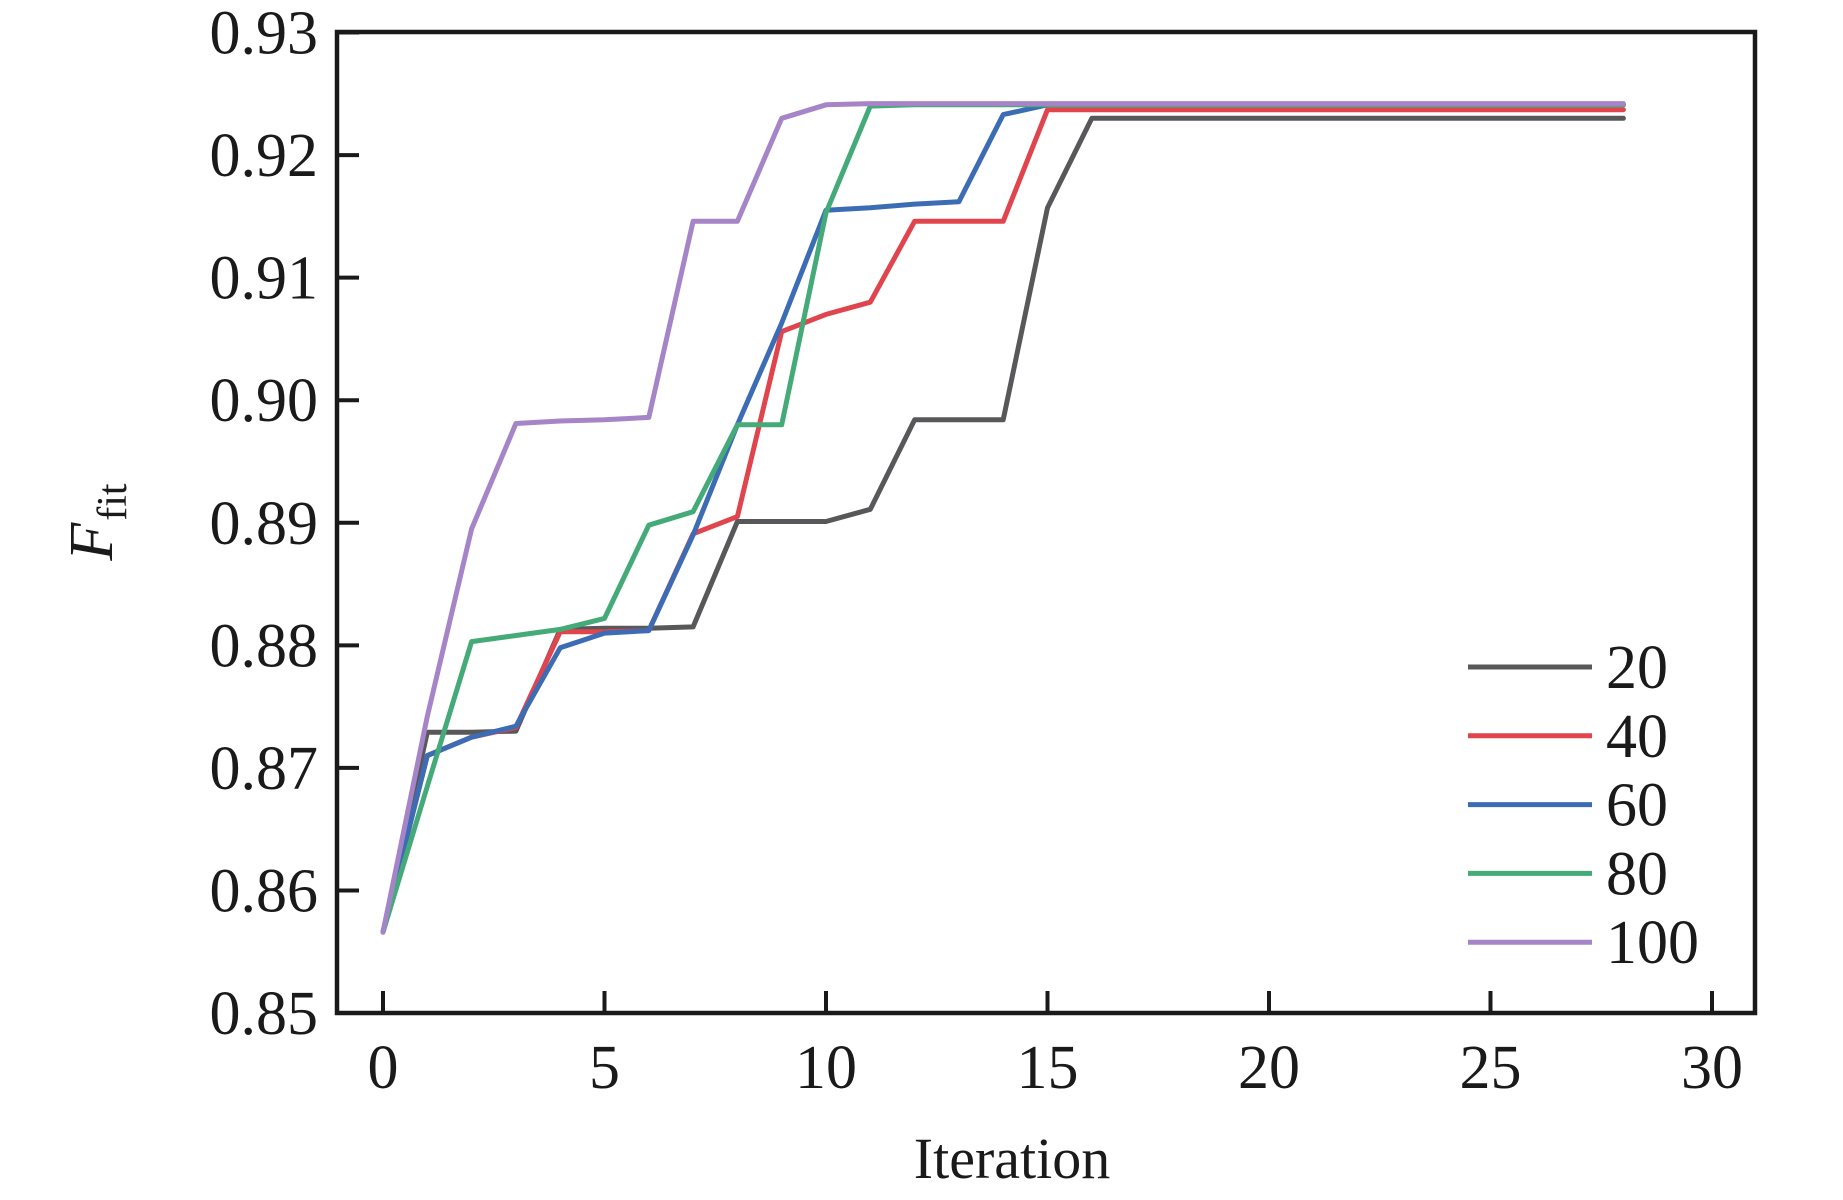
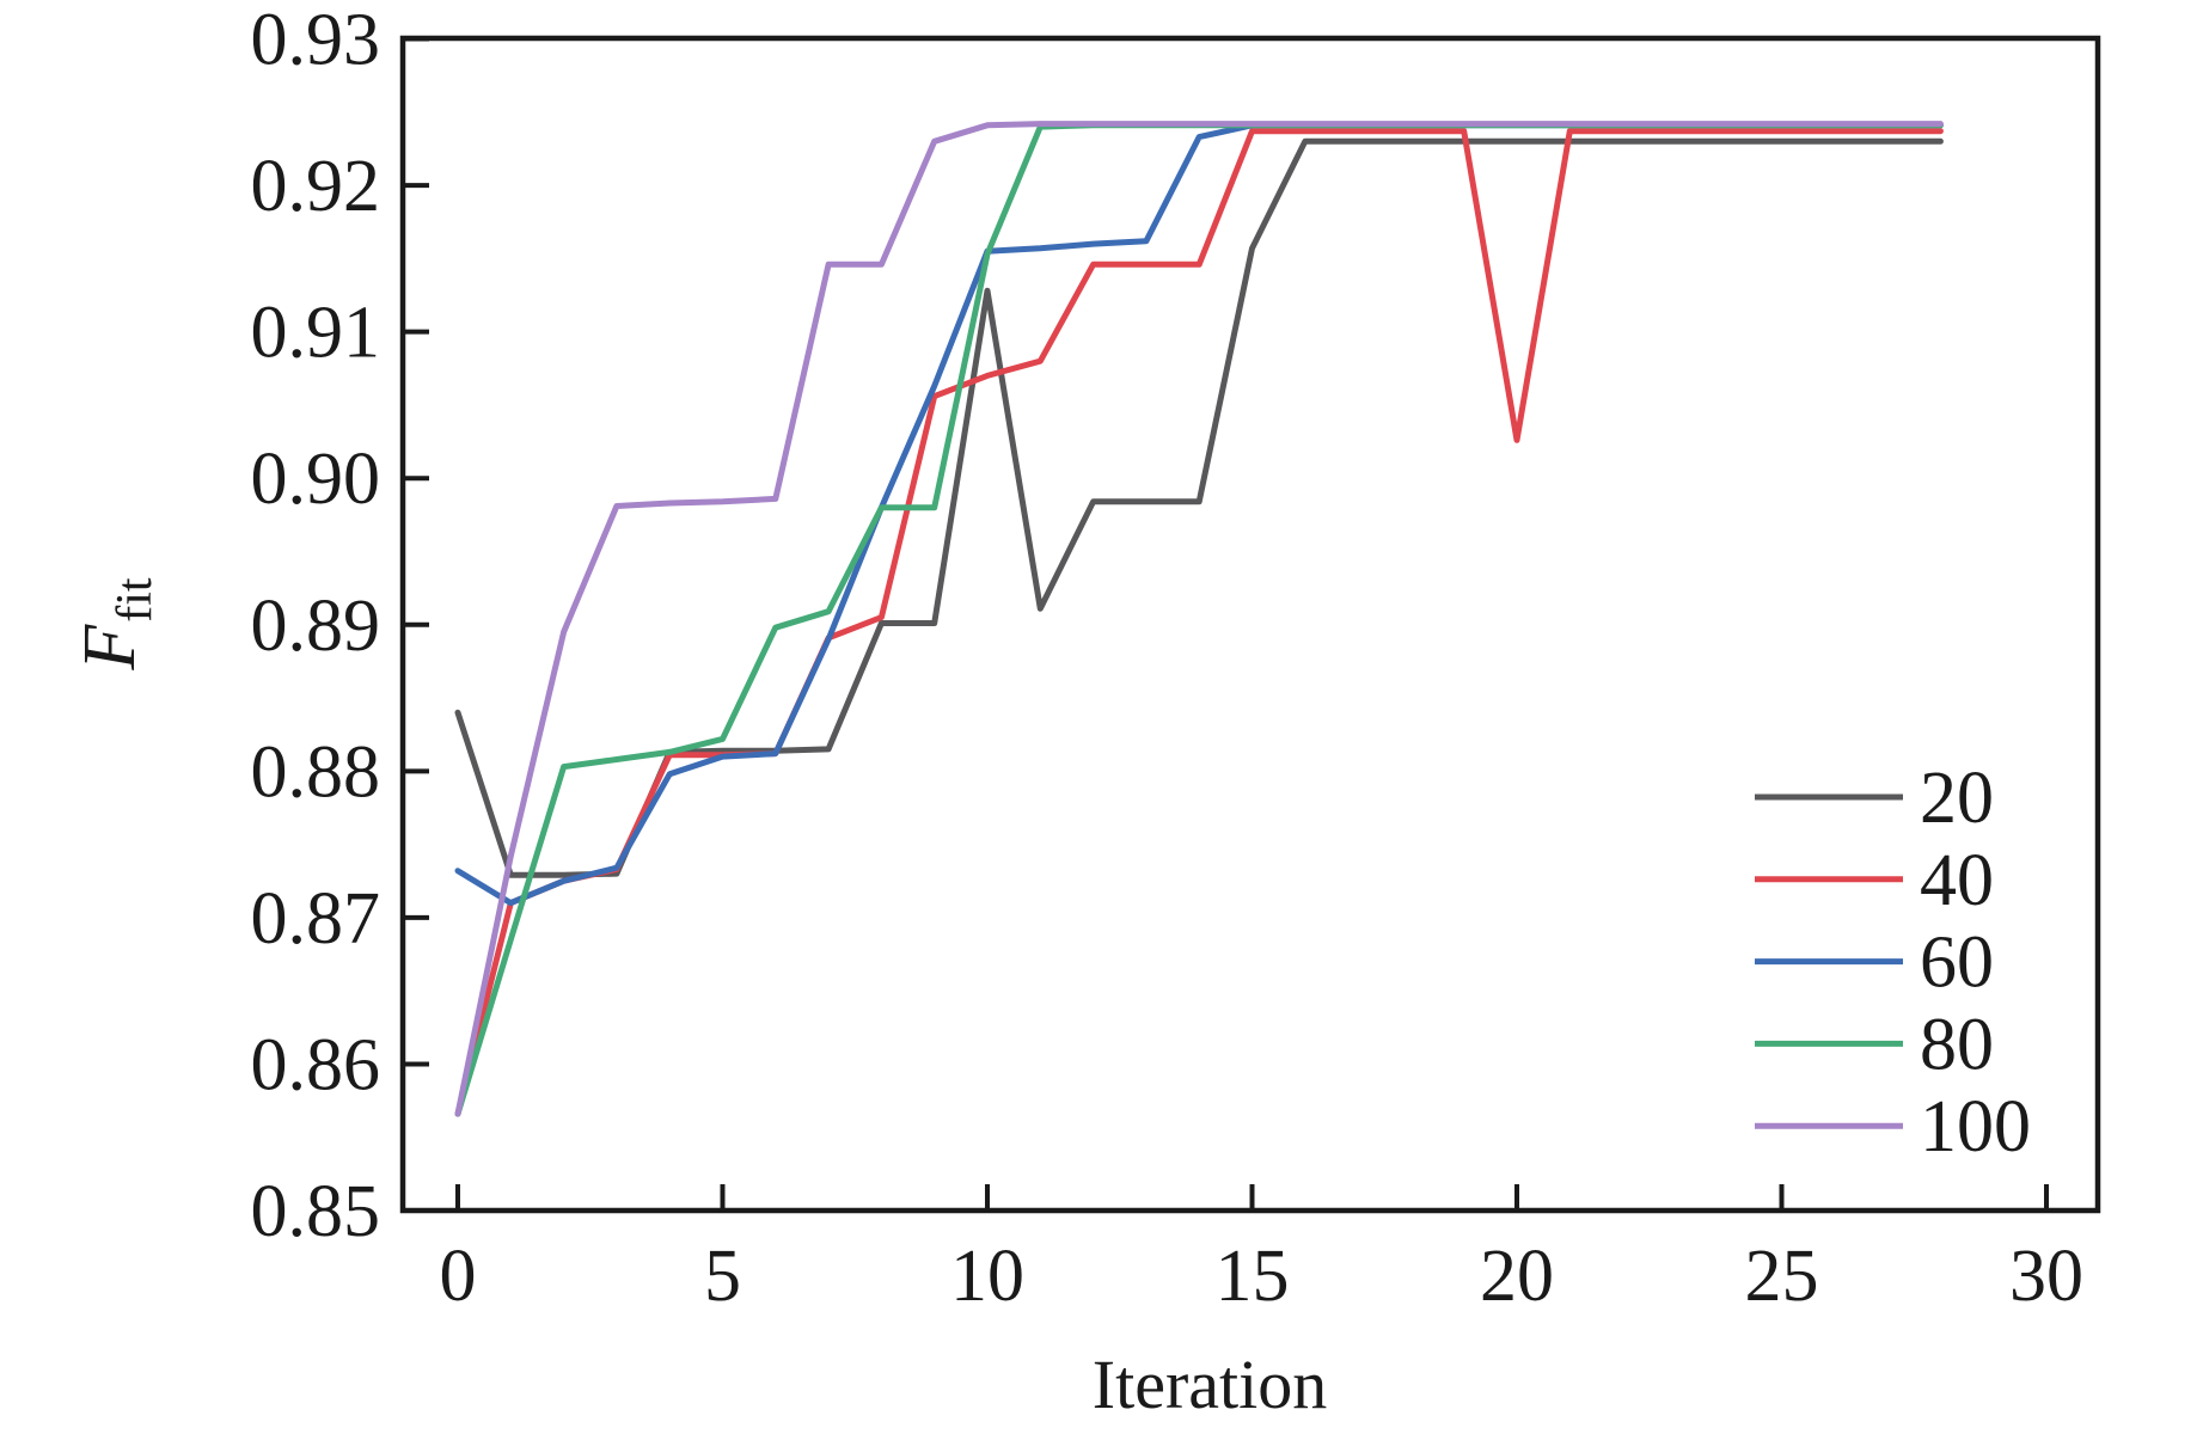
20/0: 0.8566 -> 0.8840
60/0: 0.8566 -> 0.8732
20/10: 0.8901 -> 0.9128
40/20: 0.9237 -> 0.9026
